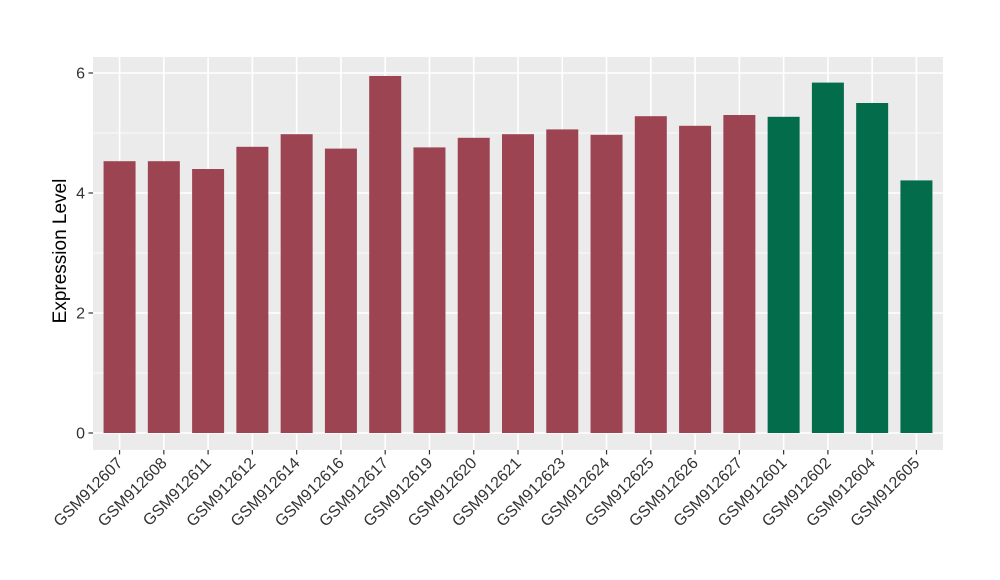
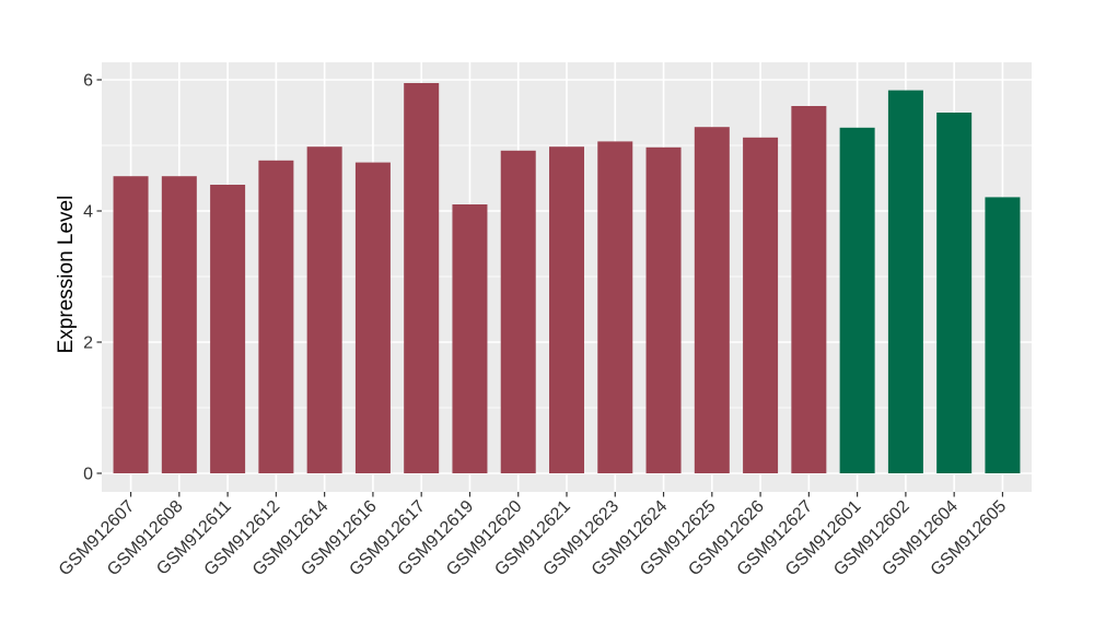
GSM912619: 4.8 -> 4.1
GSM912627: 5.3 -> 5.6
